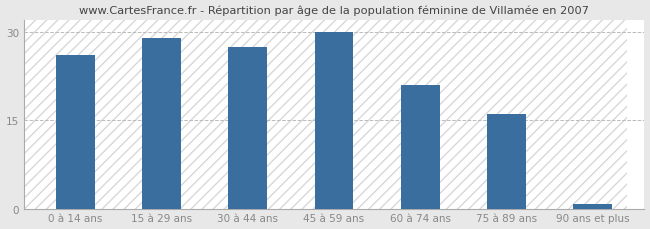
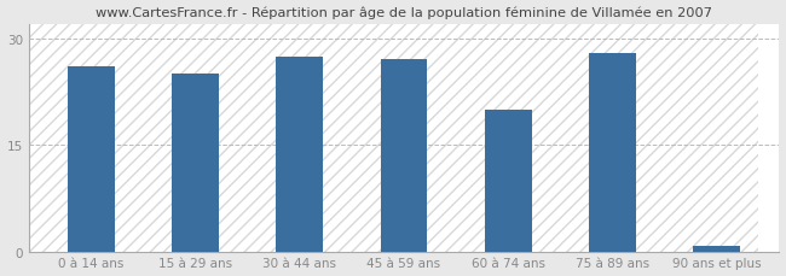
15 à 29 ans: 29.0 -> 25.0
45 à 59 ans: 30.0 -> 27.0
60 à 74 ans: 21.0 -> 20.0
75 à 89 ans: 16.0 -> 28.0
